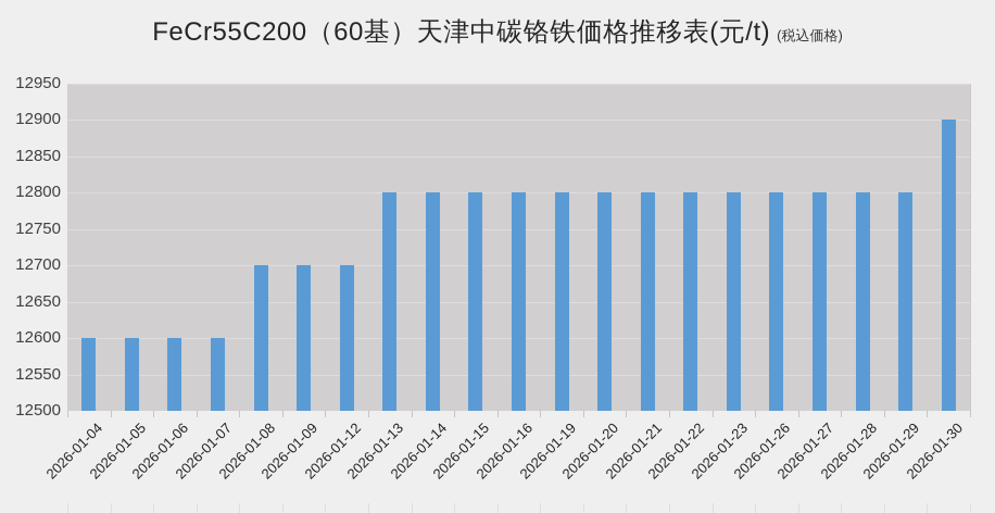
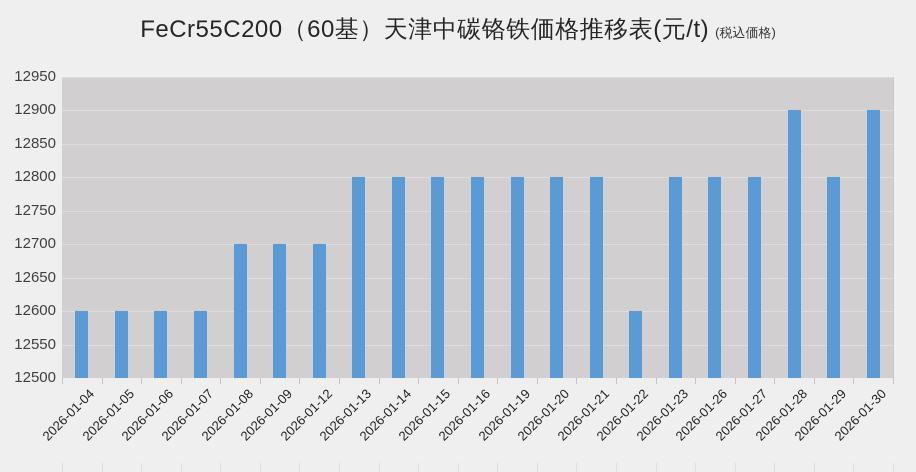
2026-01-22: 12800 -> 12600
2026-01-28: 12800 -> 12900
